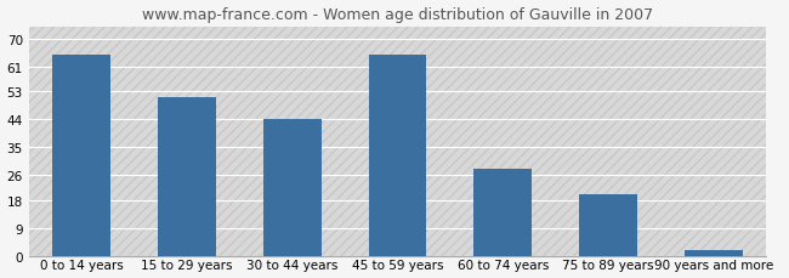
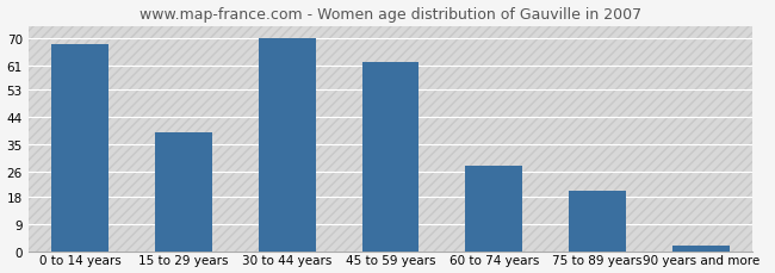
0 to 14 years: 65 -> 68
15 to 29 years: 51 -> 39
30 to 44 years: 44 -> 70
45 to 59 years: 65 -> 62
